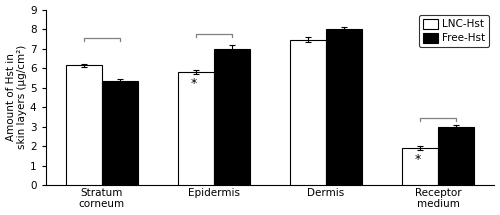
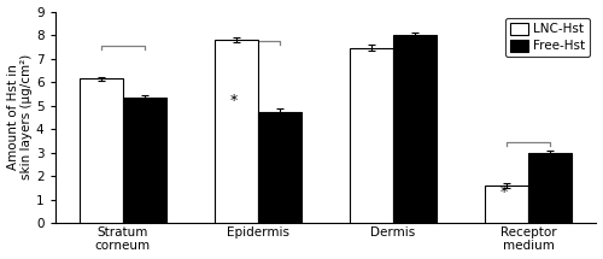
LNC-Hst/Epidermis: 5.8 -> 7.8
Free-Hst/Epidermis: 7.0 -> 4.7
LNC-Hst/Receptor medium: 1.9 -> 1.6
